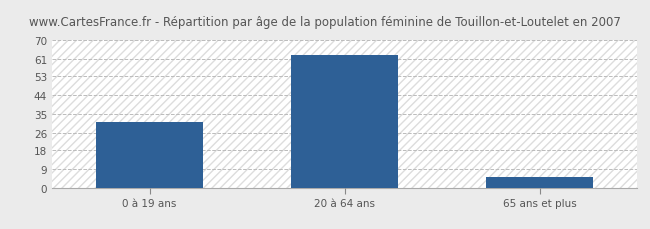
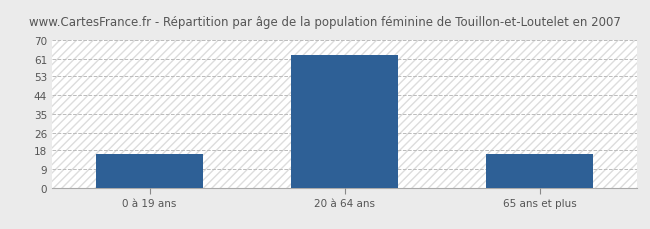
0 à 19 ans: 31 -> 16
65 ans et plus: 5 -> 16
